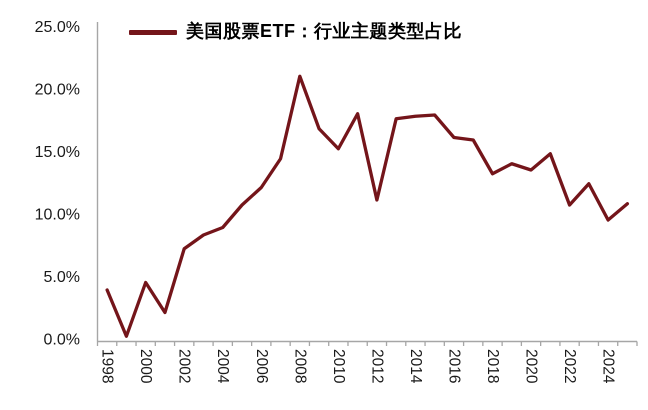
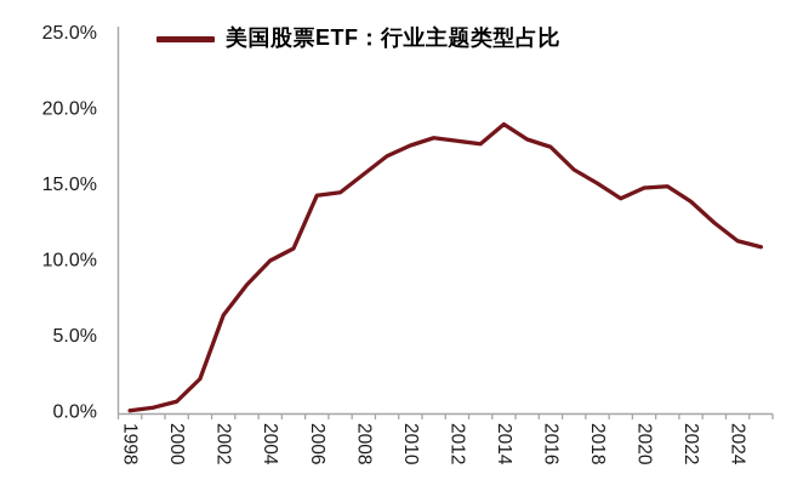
1998: 4.0% -> 0.1%
2000: 4.6% -> 0.7%
2002: 7.3% -> 6.4%
2004: 9.0% -> 10.0%
2006: 12.2% -> 14.3%
2008: 21.1% -> 15.7%
2010: 15.3% -> 17.6%
2012: 11.2% -> 17.9%
2014: 17.9% -> 19.0%
2016: 16.2% -> 17.5%
2018: 13.3% -> 15.1%
2020: 13.6% -> 14.8%
2022: 10.8% -> 13.9%
2024: 9.6% -> 11.3%
